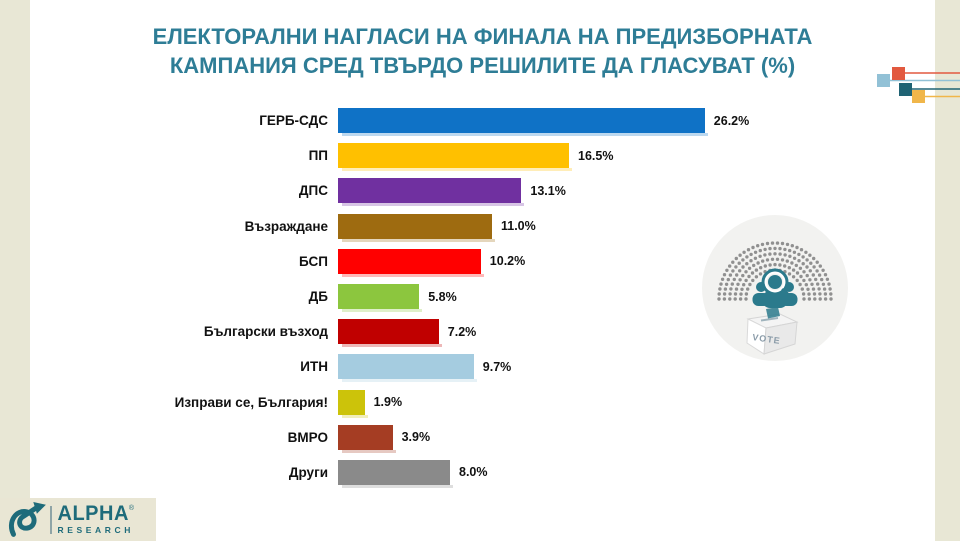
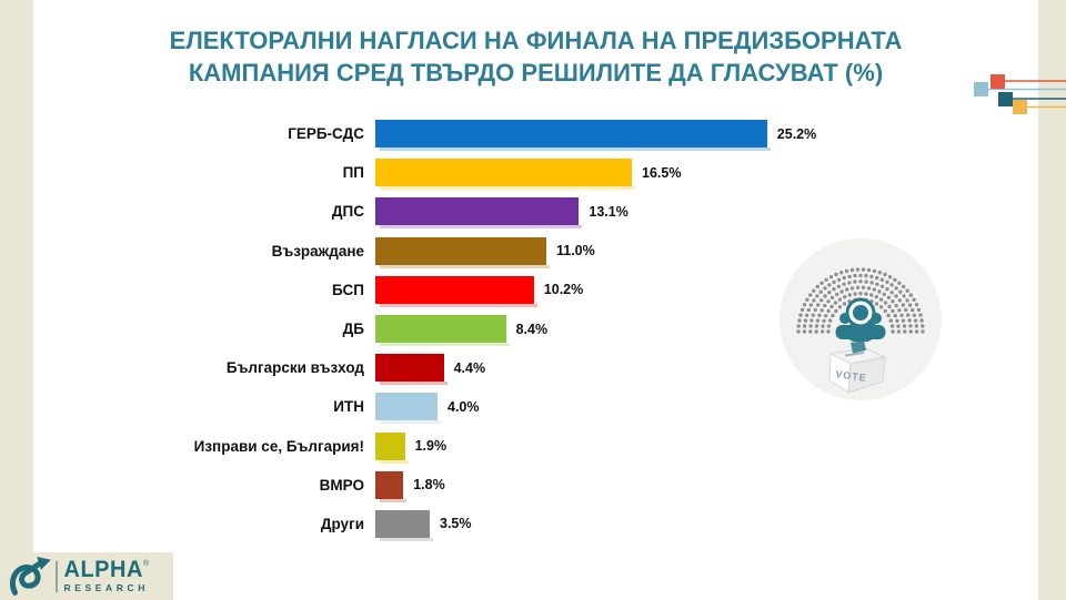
ГЕРБ-СДС: 26.2% -> 25.2%
ДБ: 5.8% -> 8.4%
Български възход: 7.2% -> 4.4%
ИТН: 9.7% -> 4.0%
ВМРО: 3.9% -> 1.8%
Други: 8.0% -> 3.5%
